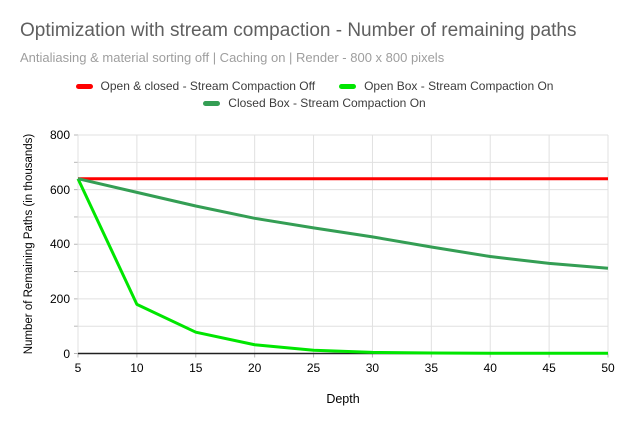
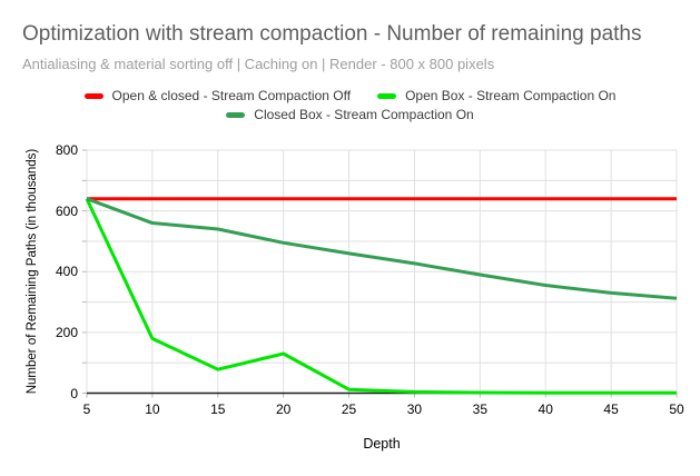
Closed Box - Stream Compaction On/10: 590 -> 560
Open Box - Stream Compaction On/20: 30 -> 130
